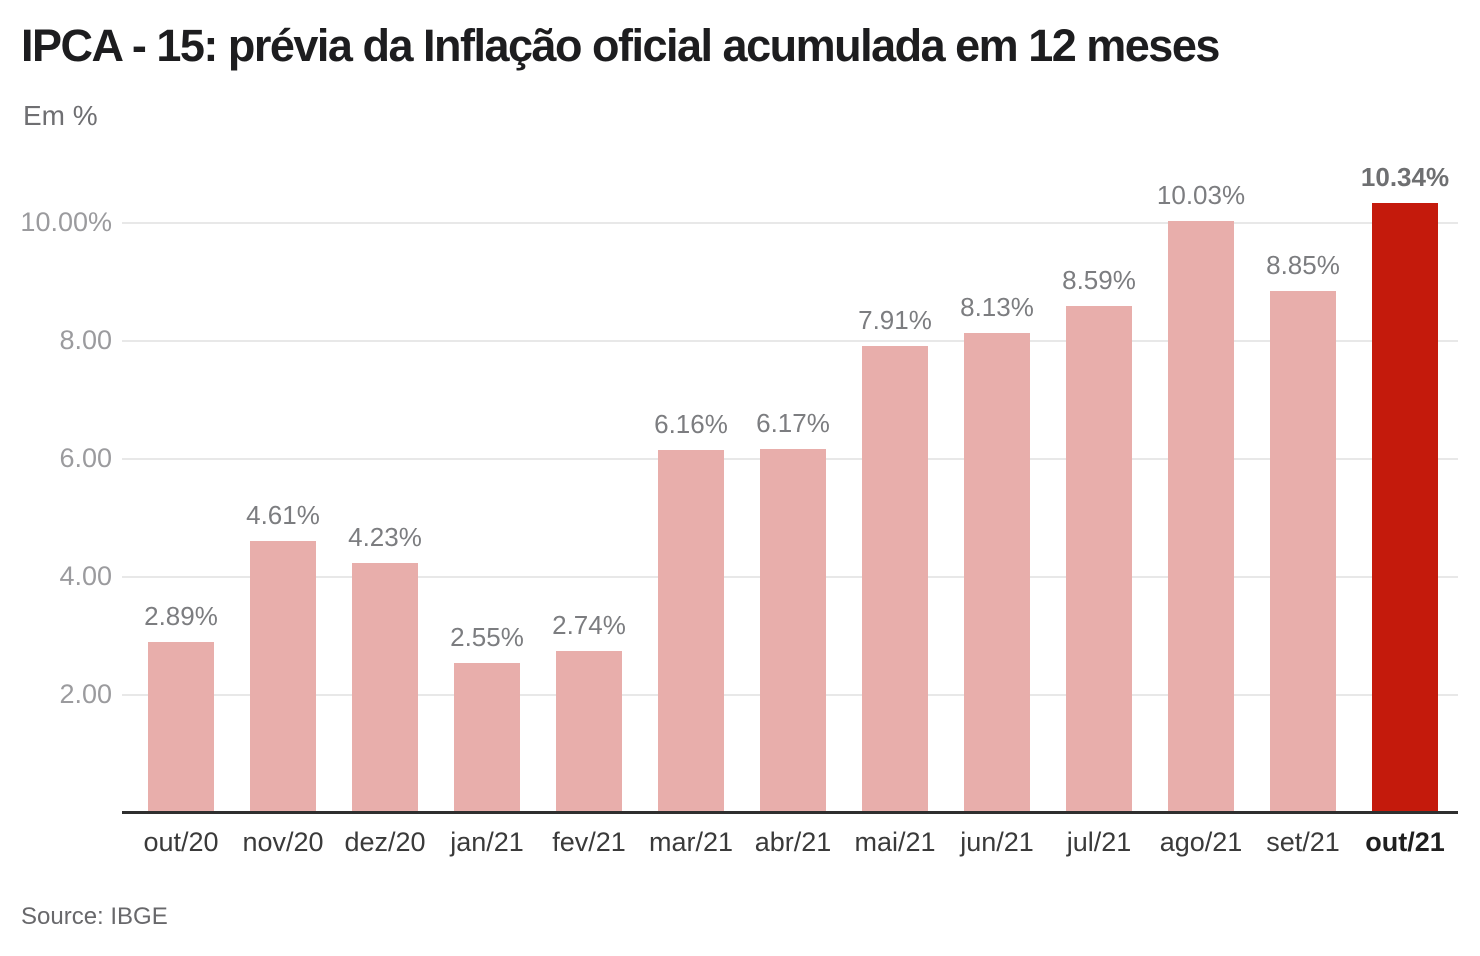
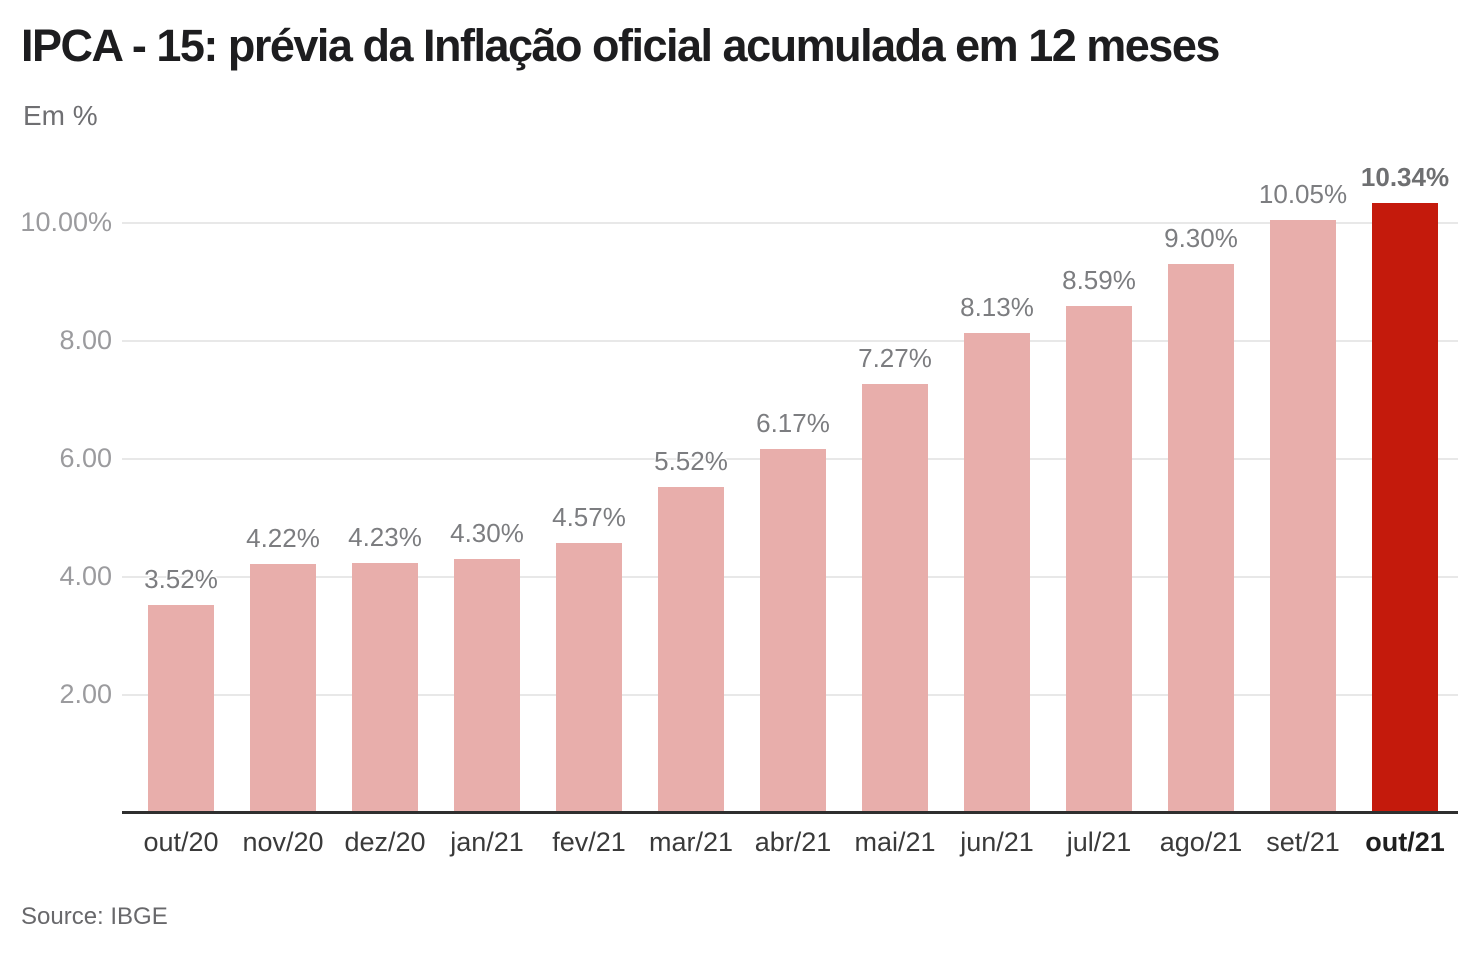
out/20: 2.89% -> 3.52%
nov/20: 4.61% -> 4.22%
jan/21: 2.55% -> 4.30%
fev/21: 2.74% -> 4.57%
mar/21: 6.16% -> 5.52%
mai/21: 7.91% -> 7.27%
ago/21: 10.03% -> 9.30%
set/21: 8.85% -> 10.05%
